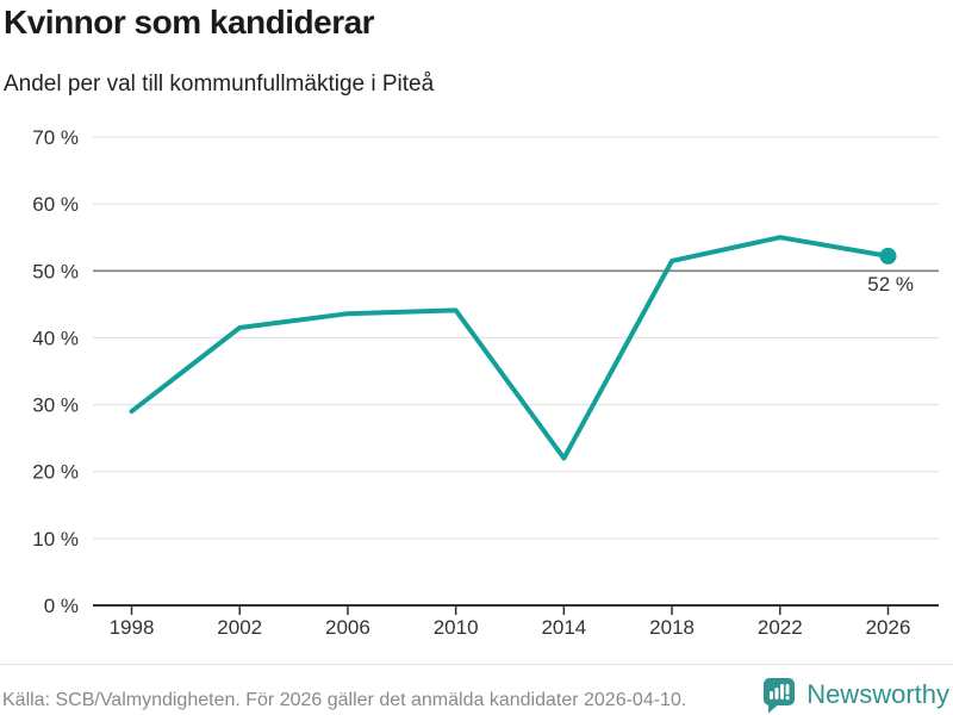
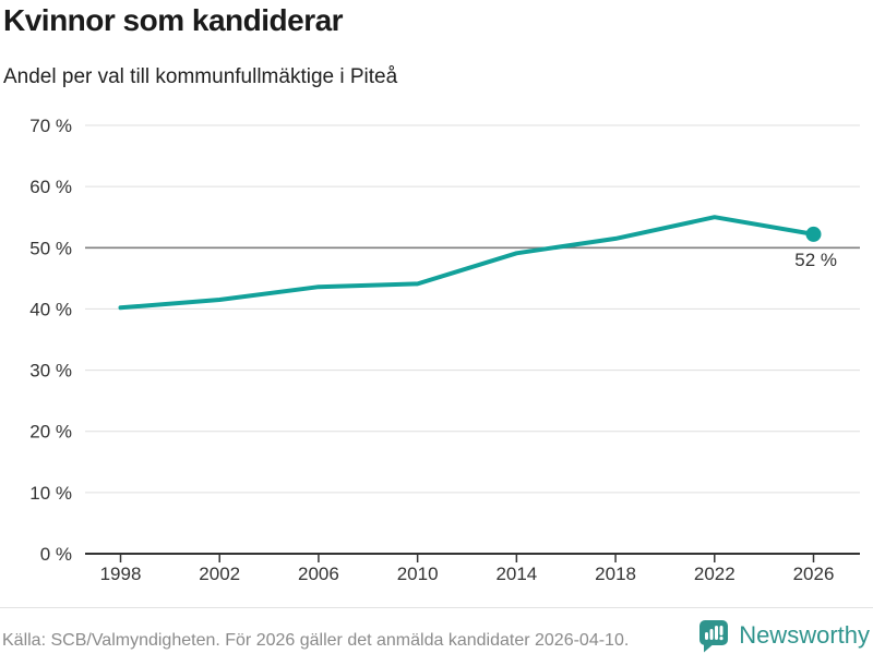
1998: 29% -> 40%
2014: 22% -> 49%
